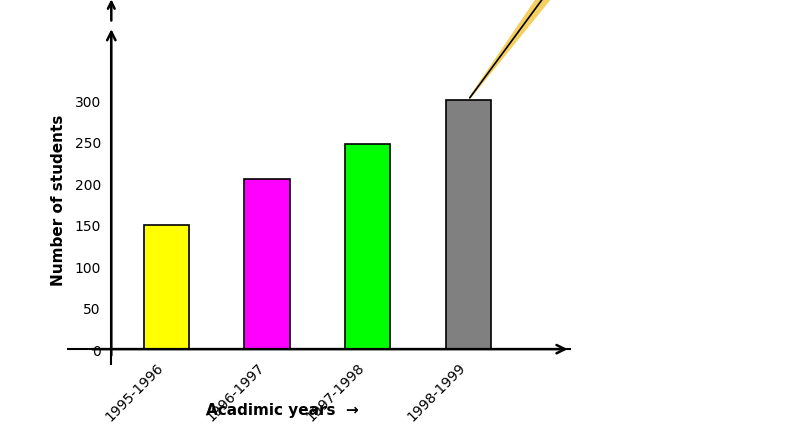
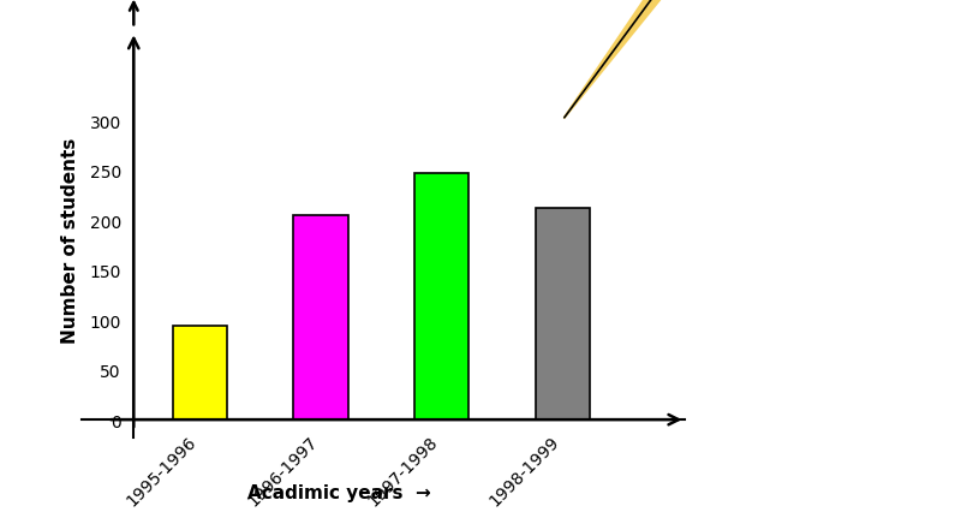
1995-1996: 150 -> 94
1998-1999: 300 -> 212
